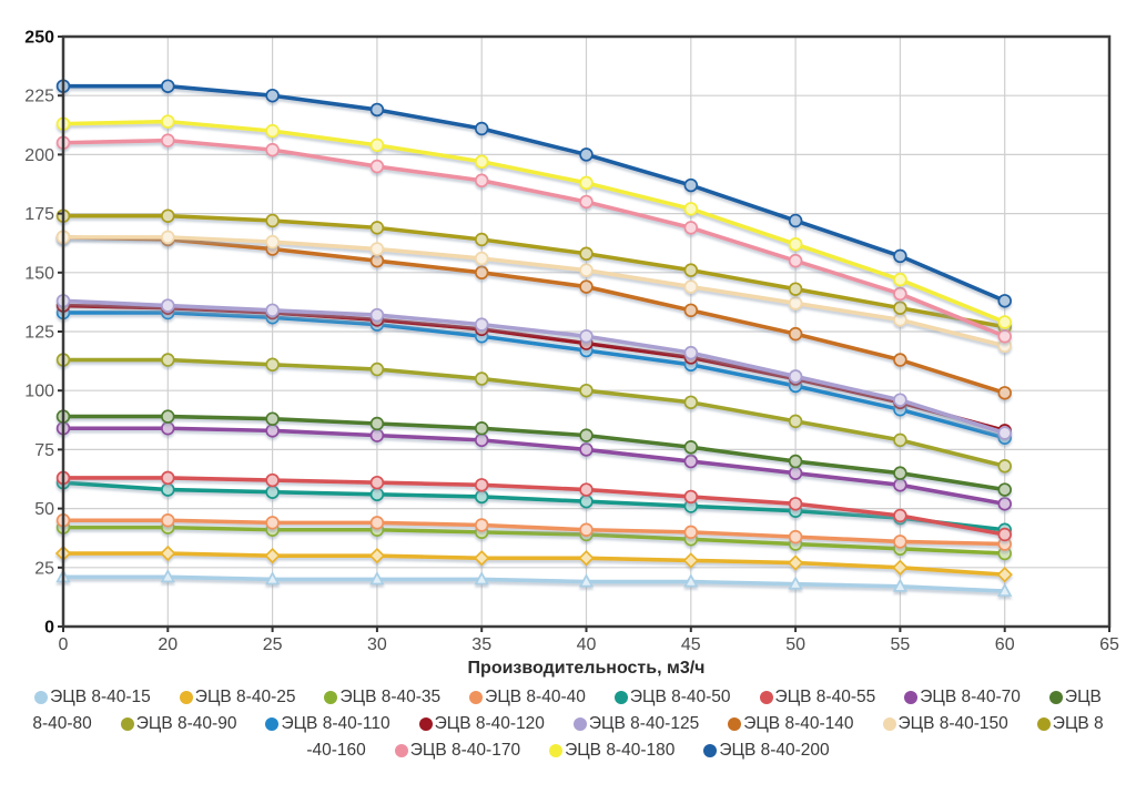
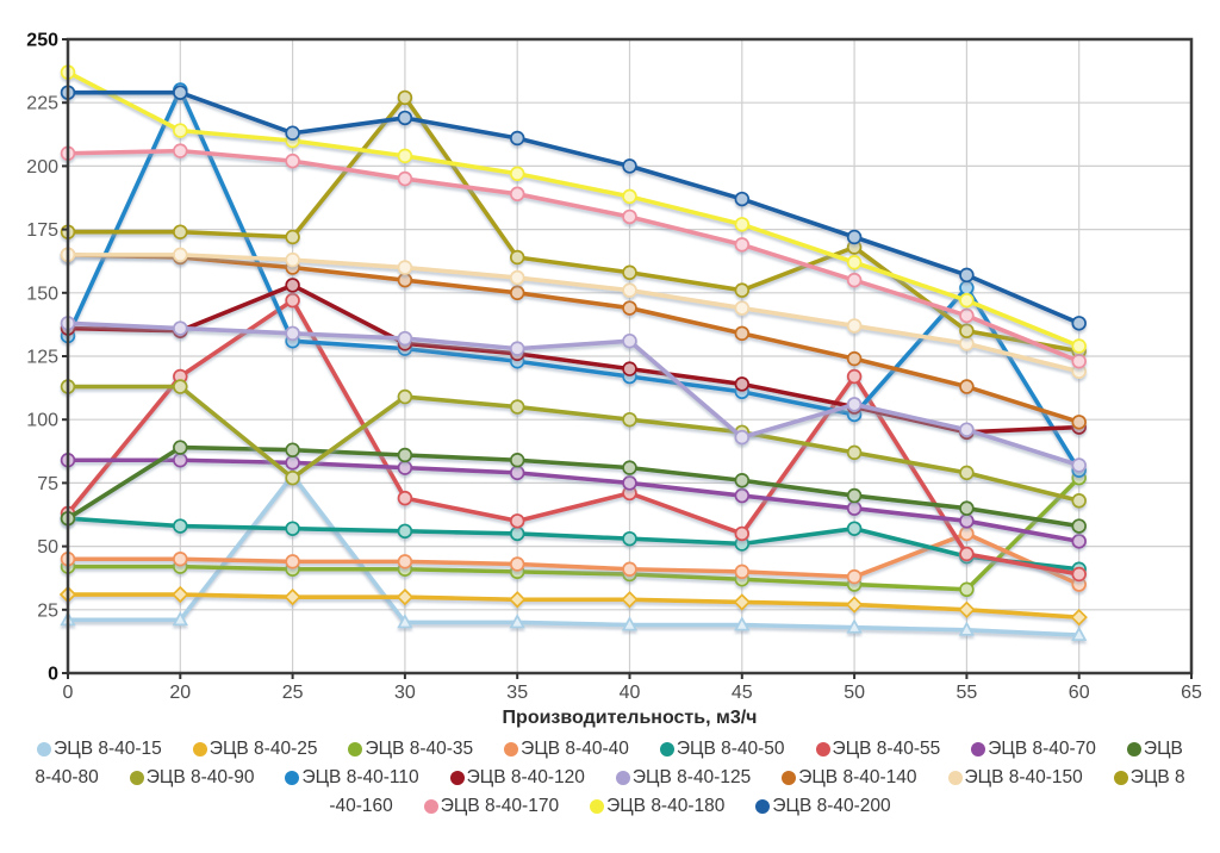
ЭЦВ 8-40-80/0: 89 -> 61
ЭЦВ 8-40-180/0: 213 -> 237
ЭЦВ 8-40-55/20: 63 -> 117
ЭЦВ 8-40-110/20: 133 -> 230
ЭЦВ 8-40-15/25: 20 -> 78
ЭЦВ 8-40-55/25: 62 -> 147
ЭЦВ 8-40-90/25: 111 -> 77
ЭЦВ 8-40-120/25: 133 -> 153
ЭЦВ 8-40-200/25: 225 -> 213
ЭЦВ 8-40-55/30: 61 -> 69
ЭЦВ 8-40-160/30: 169 -> 227
ЭЦВ 8-40-55/40: 58 -> 71
ЭЦВ 8-40-125/40: 123 -> 131
ЭЦВ 8-40-125/45: 116 -> 93
ЭЦВ 8-40-50/50: 49 -> 57
ЭЦВ 8-40-55/50: 52 -> 117
ЭЦВ 8-40-160/50: 143 -> 168
ЭЦВ 8-40-40/55: 36 -> 55
ЭЦВ 8-40-110/55: 92 -> 152
ЭЦВ 8-40-35/60: 31 -> 77
ЭЦВ 8-40-120/60: 83 -> 97
